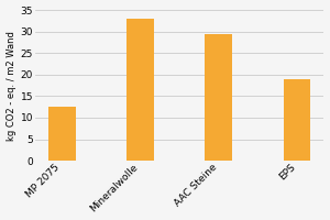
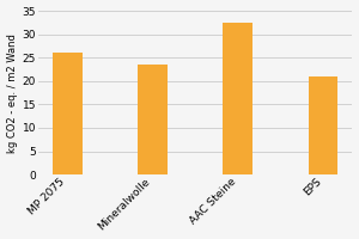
MP 2075: 12.5 -> 26.0
Mineralwolle: 33.0 -> 23.5
AAC Steine: 29.5 -> 32.5
EPS: 19.0 -> 21.0
